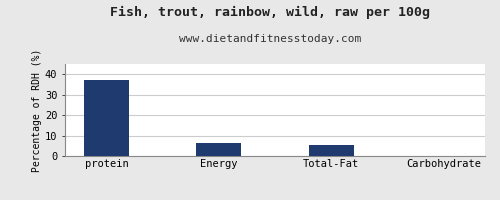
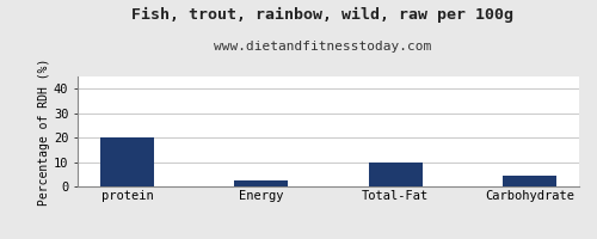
protein: 37.0 -> 20.0
Energy: 6.5 -> 2.5
Total-Fat: 5.5 -> 10.0
Carbohydrate: 0.1 -> 4.5
